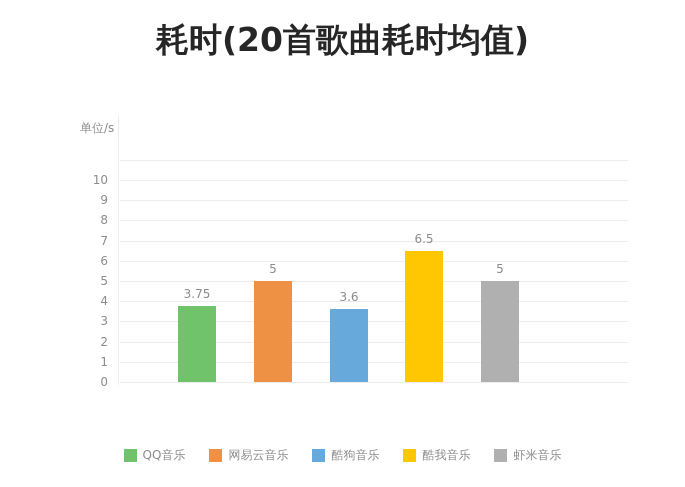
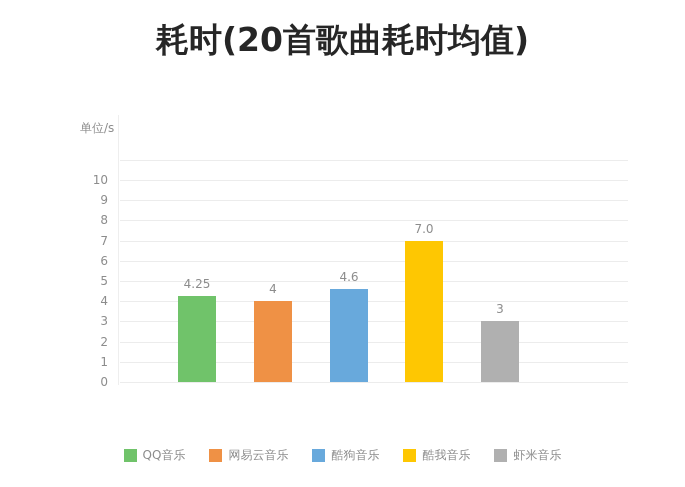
QQ音乐: 3.75 -> 4.25
网易云音乐: 5 -> 4
酷狗音乐: 3.6 -> 4.6
酷我音乐: 6.5 -> 7.0
虾米音乐: 5 -> 3
